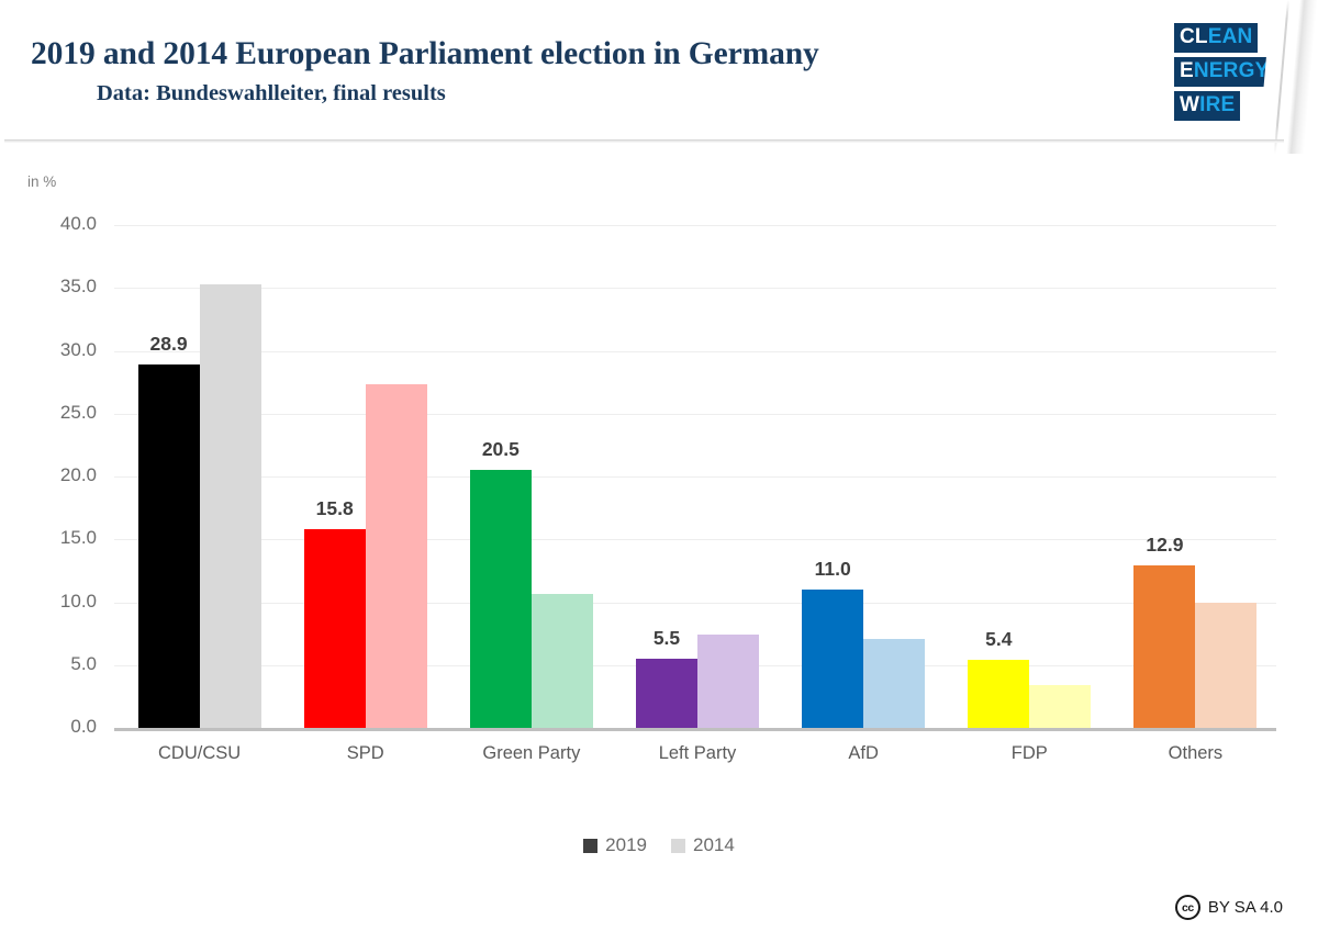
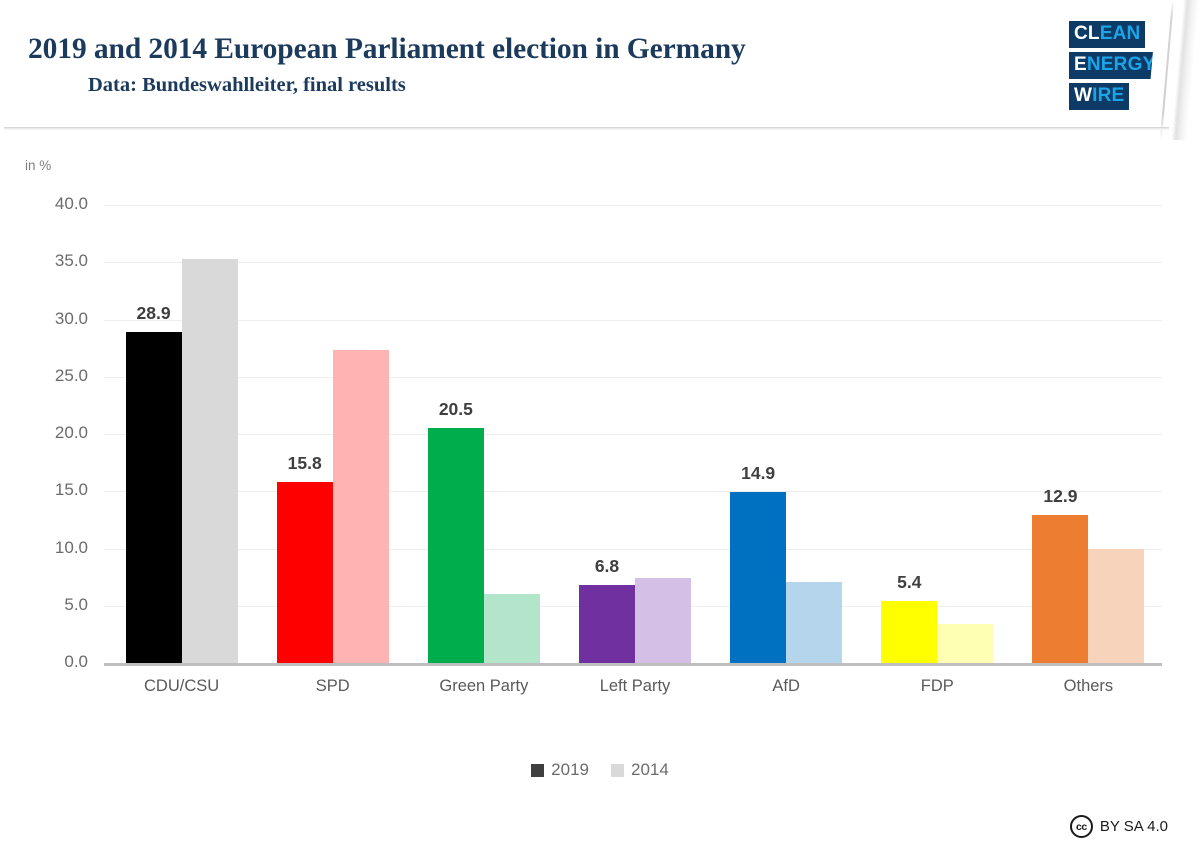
2014/Green Party: 10.7 -> 6.0
2019/Left Party: 5.5 -> 6.8
2019/AfD: 11.0 -> 14.9
